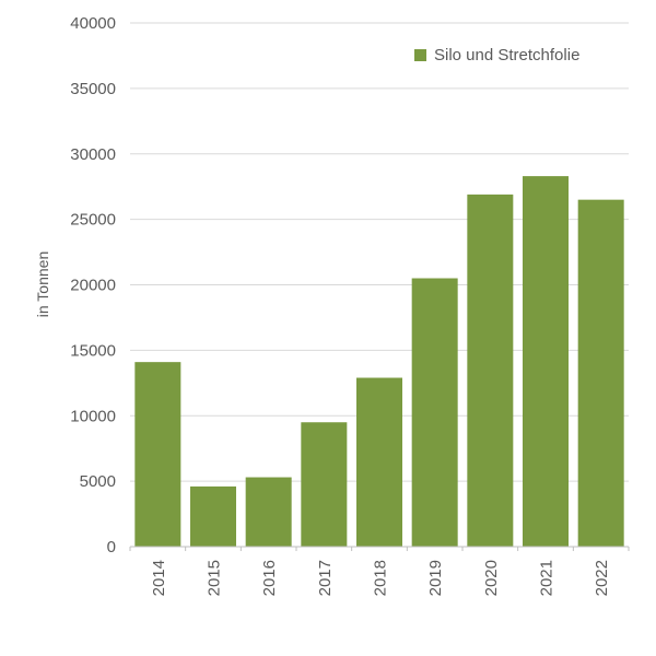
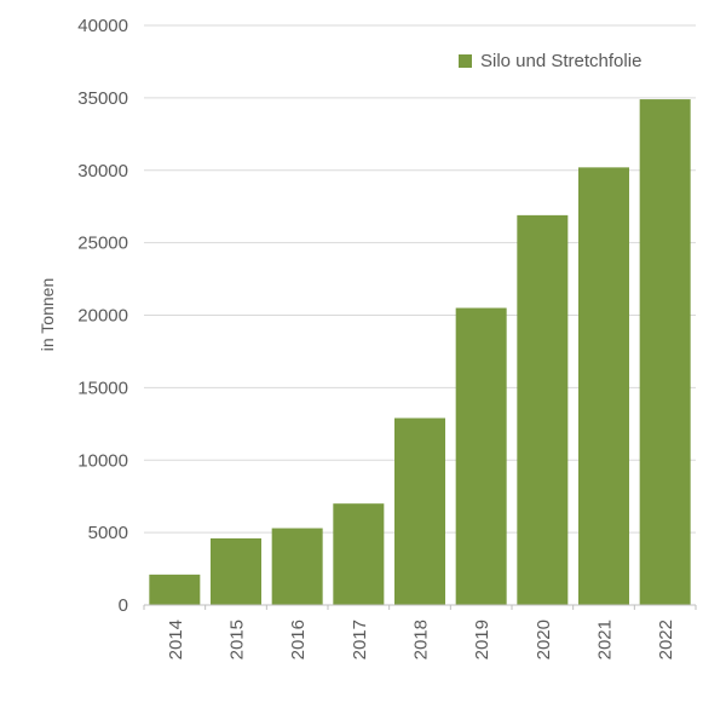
2014: 14100 -> 2100
2017: 9500 -> 7000
2021: 28300 -> 30200
2022: 26500 -> 34900
